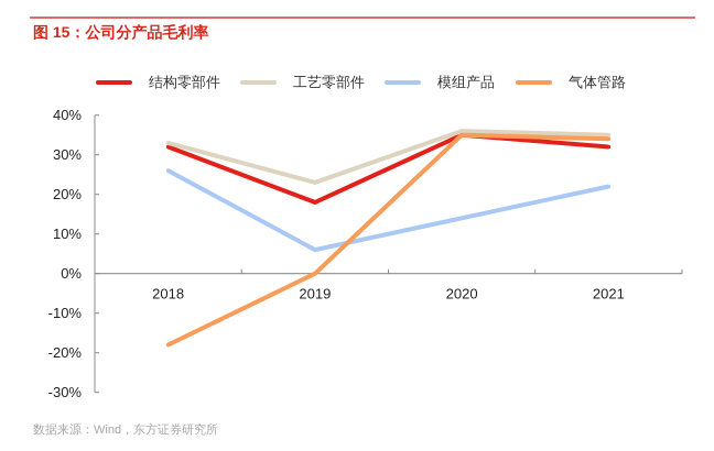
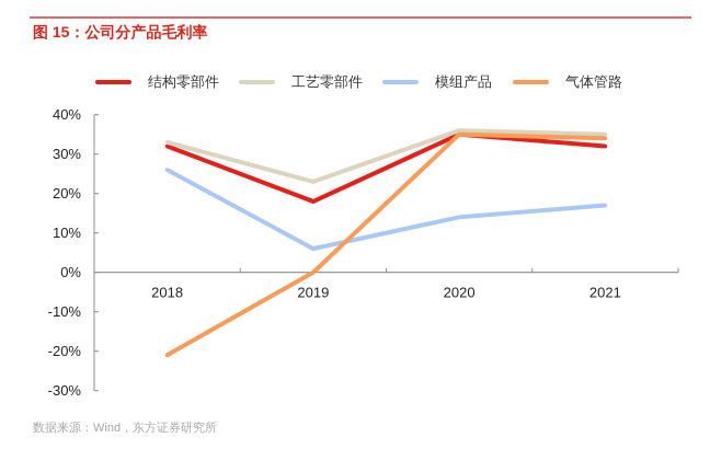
气体管路/2018: -18% -> -21%
模组产品/2021: 22% -> 17%
